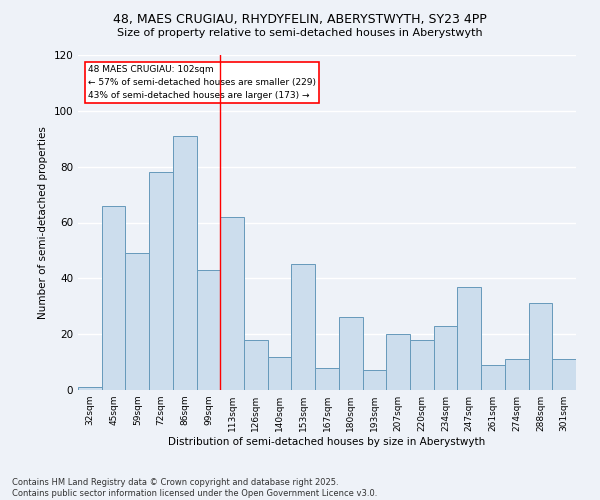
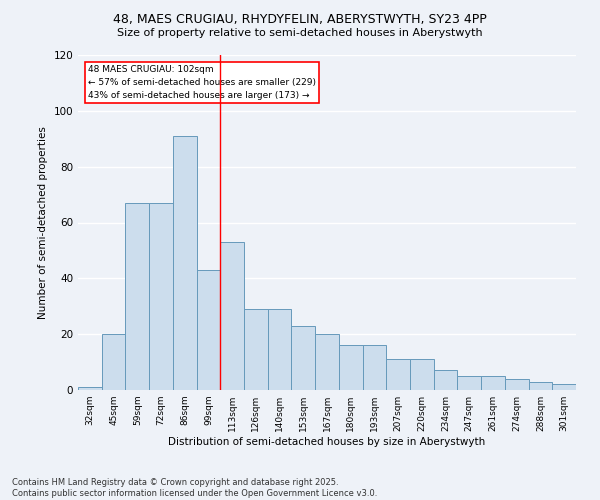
45sqm: 66 -> 20
59sqm: 49 -> 67
72sqm: 78 -> 67
113sqm: 62 -> 53
126sqm: 18 -> 29
140sqm: 12 -> 29
153sqm: 45 -> 23
167sqm: 8 -> 20
180sqm: 26 -> 16
193sqm: 7 -> 16
207sqm: 20 -> 11
220sqm: 18 -> 11
234sqm: 23 -> 7
247sqm: 37 -> 5
261sqm: 9 -> 5
274sqm: 11 -> 4
288sqm: 31 -> 3
301sqm: 11 -> 2
